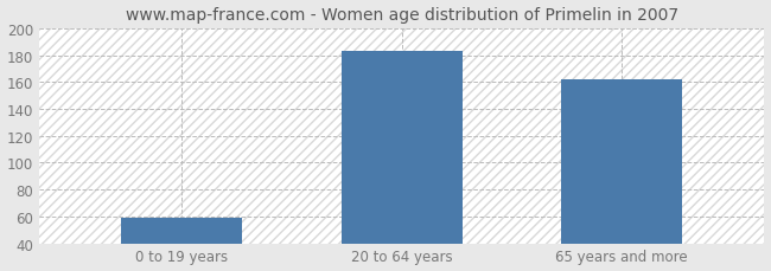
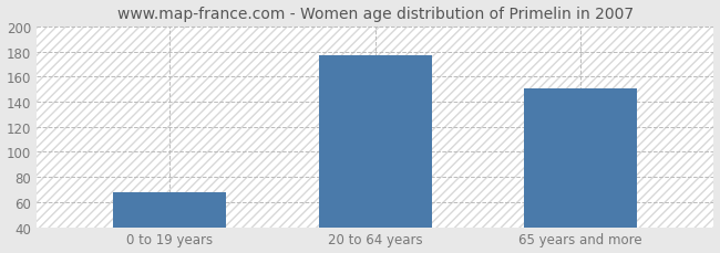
0 to 19 years: 59 -> 68
20 to 64 years: 183 -> 177
65 years and more: 162 -> 151
